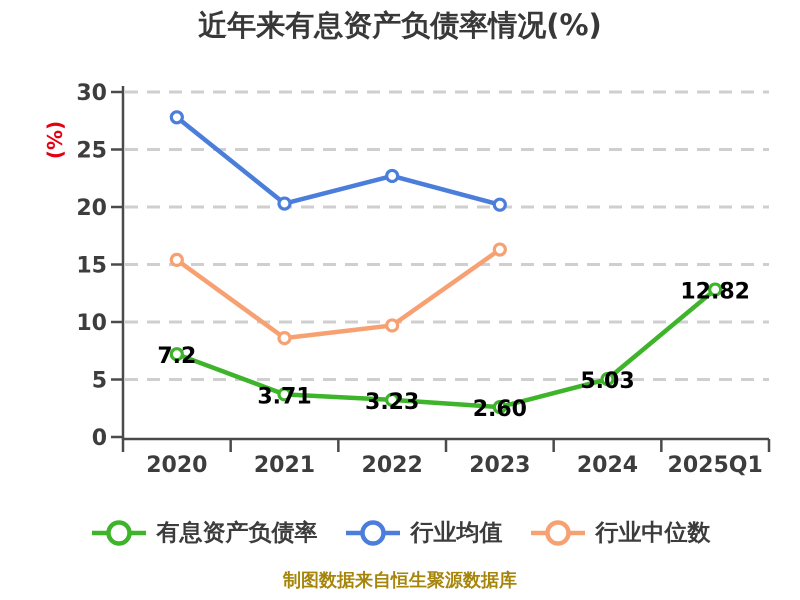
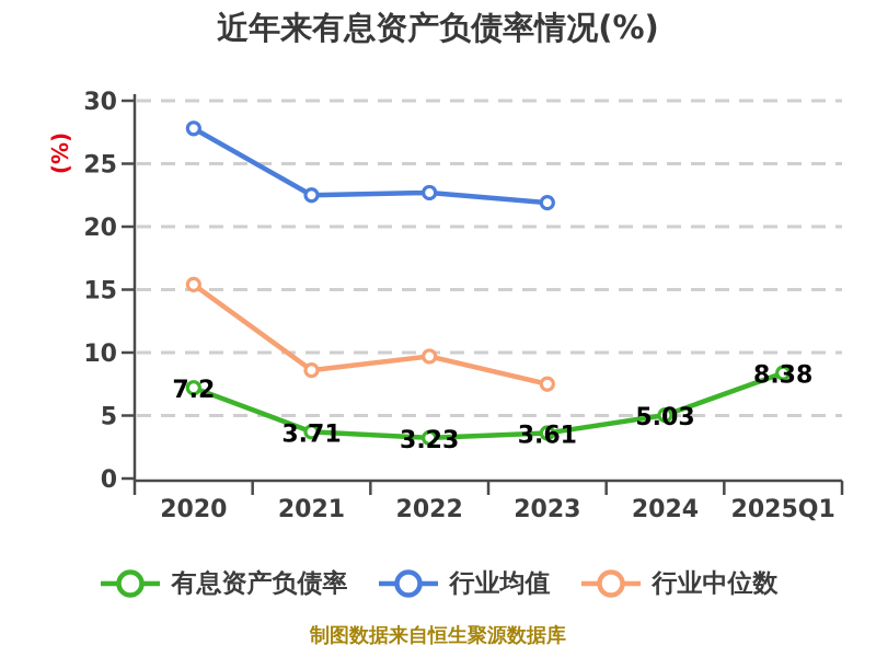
行业均值/2021: 20.3 -> 22.5
有息资产负债率/2023: 2.60 -> 3.61
行业均值/2023: 20.2 -> 21.9
行业中位数/2023: 16.3 -> 7.5
有息资产负债率/2025Q1: 12.82 -> 8.38
